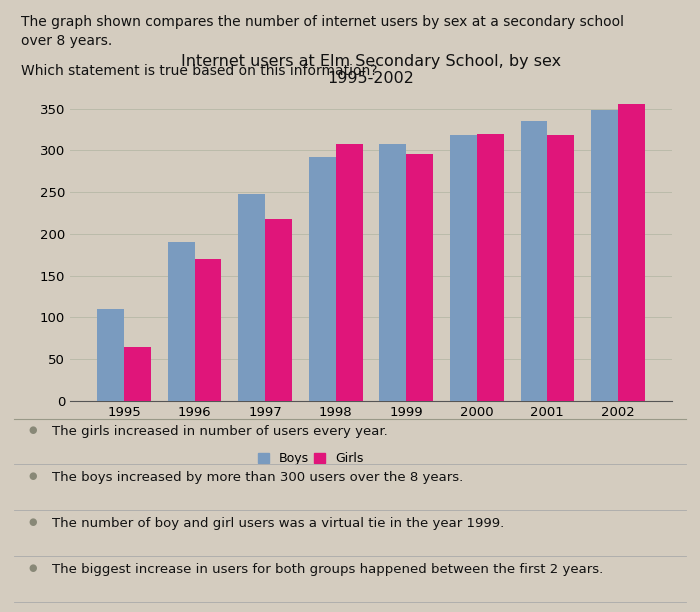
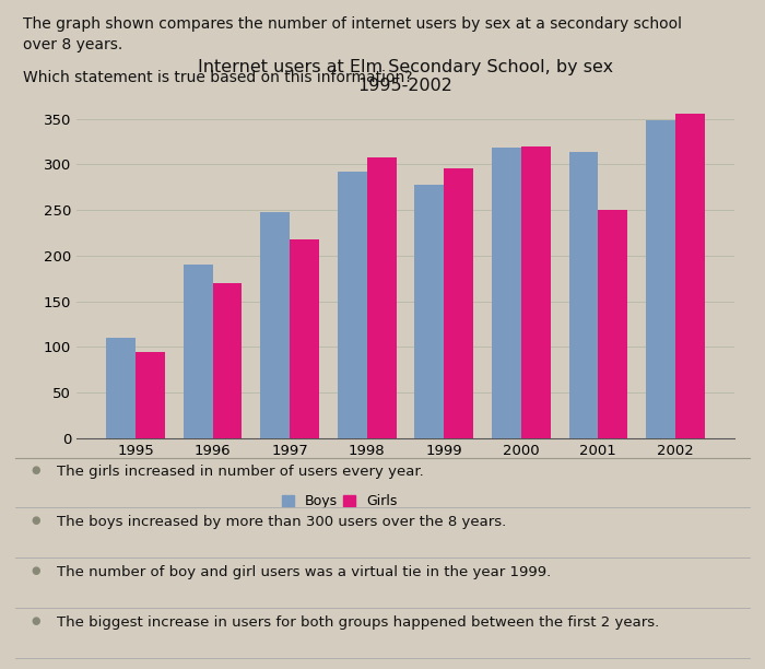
Girls/1995: 65 -> 94
Boys/1999: 308 -> 278
Boys/2001: 335 -> 314
Girls/2001: 318 -> 250
